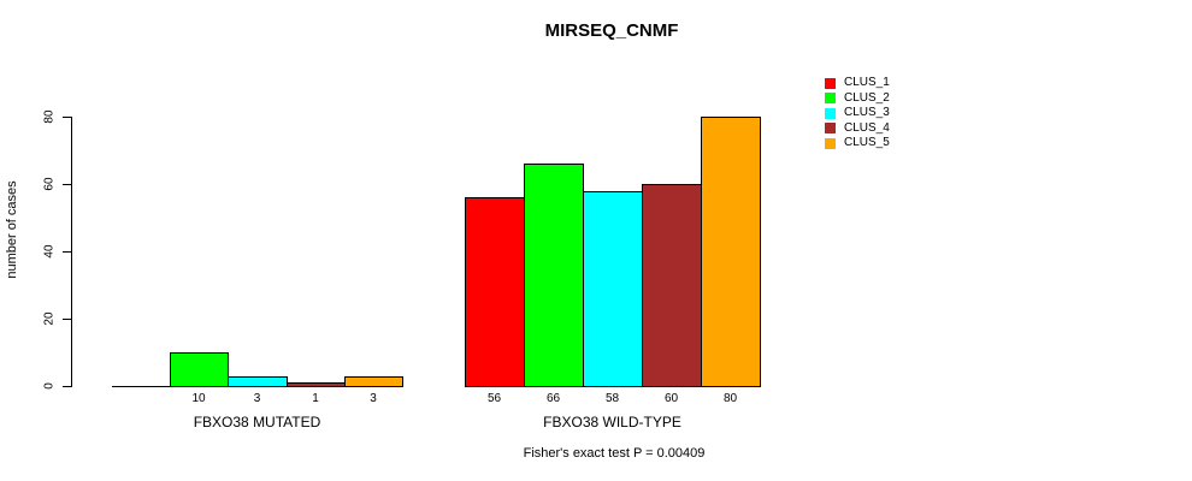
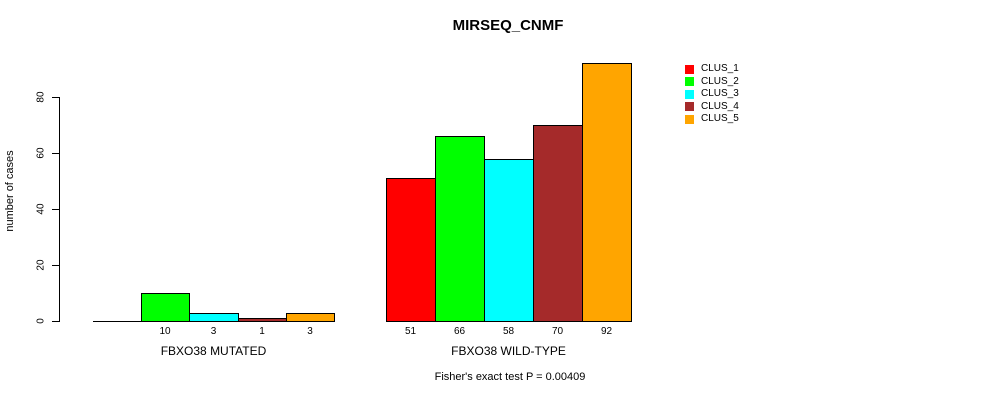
CLUS_1/FBXO38 WILD-TYPE: 56 -> 51
CLUS_4/FBXO38 WILD-TYPE: 60 -> 70
CLUS_5/FBXO38 WILD-TYPE: 80 -> 92
